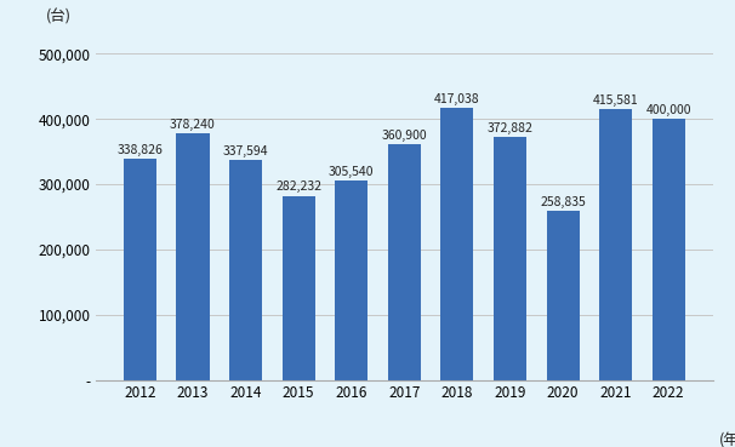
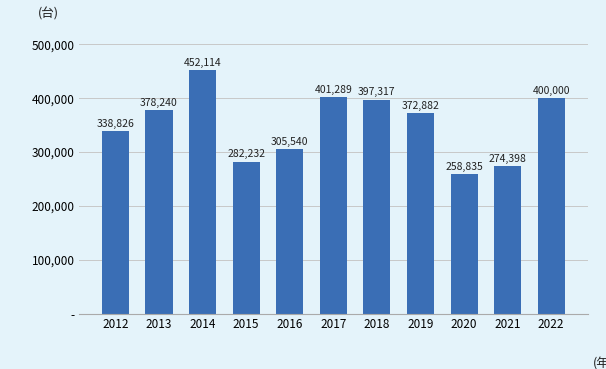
2014: 337,594 -> 452,114
2017: 360,900 -> 401,289
2018: 417,038 -> 397,317
2021: 415,581 -> 274,398
